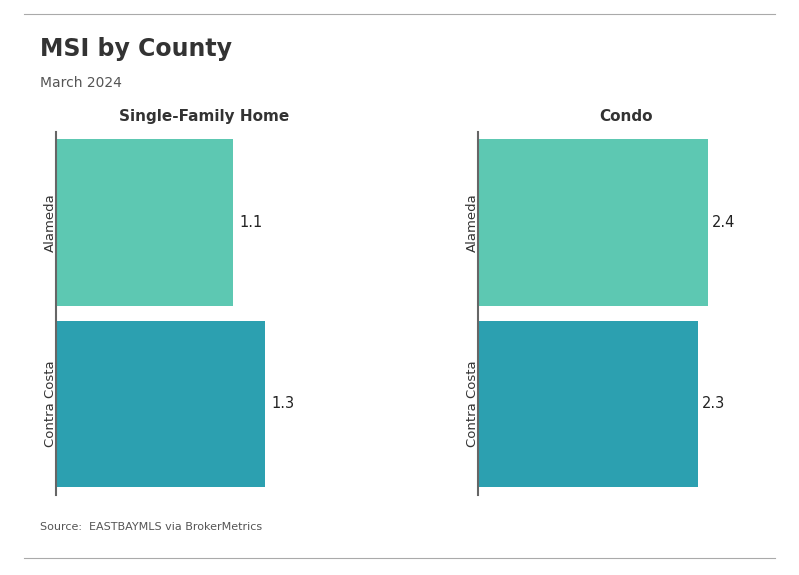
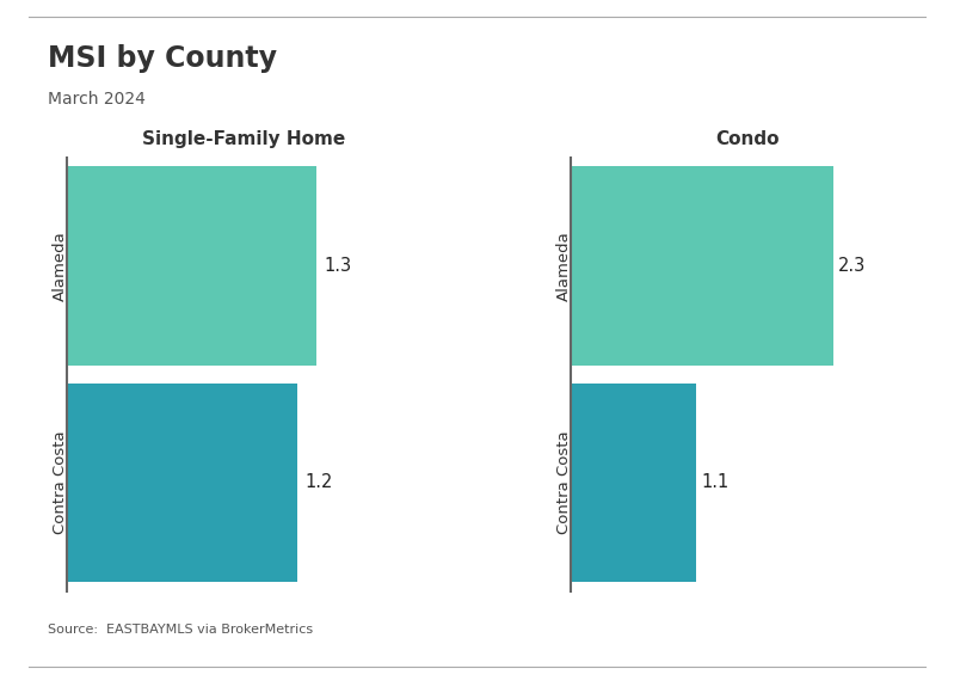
Single-Family Home/Alameda: 1.1 -> 1.3
Single-Family Home/Contra Costa: 1.3 -> 1.2
Condo/Alameda: 2.4 -> 2.3
Condo/Contra Costa: 2.3 -> 1.1
